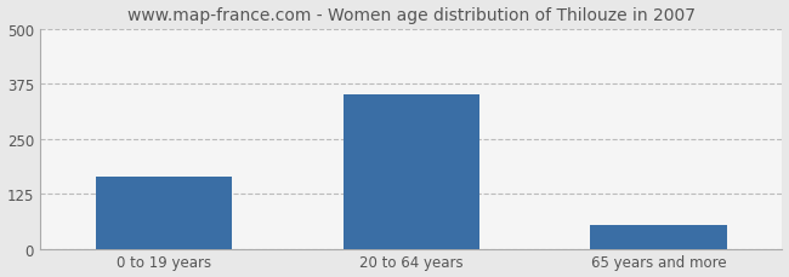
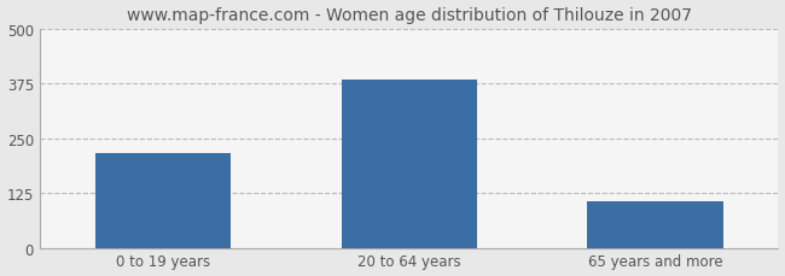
0 to 19 years: 165 -> 215
20 to 64 years: 350 -> 385
65 years and more: 55 -> 105
